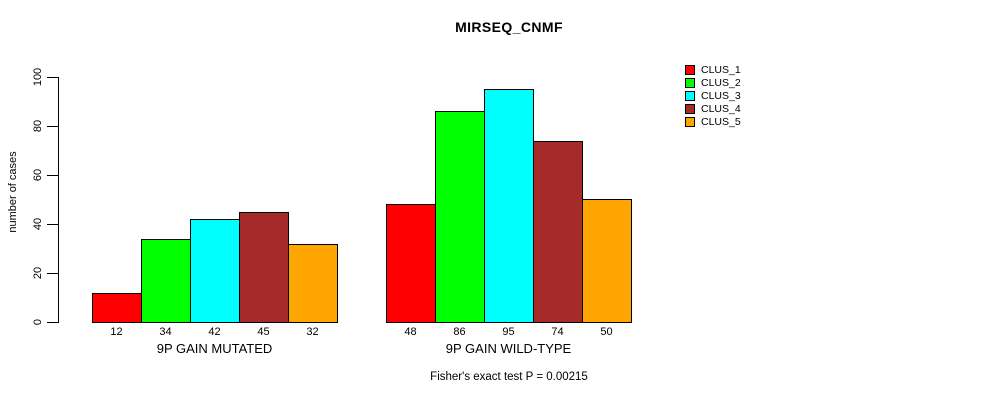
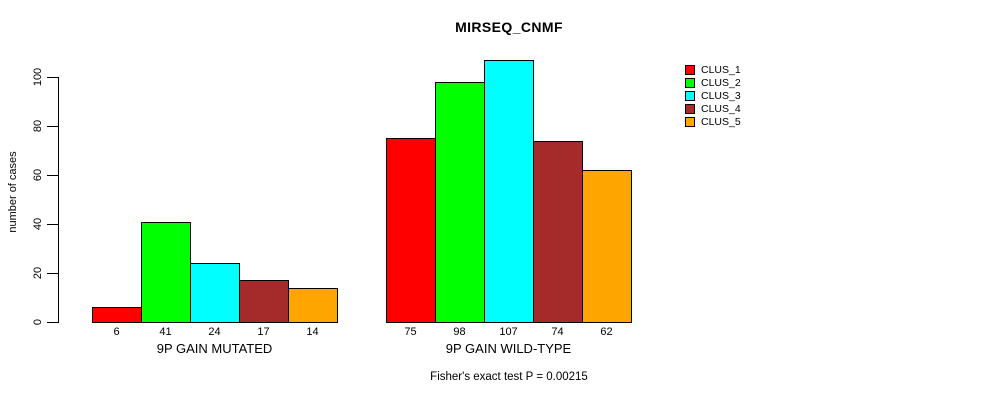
CLUS_1/9P GAIN MUTATED: 12 -> 6
CLUS_2/9P GAIN MUTATED: 34 -> 41
CLUS_3/9P GAIN MUTATED: 42 -> 24
CLUS_4/9P GAIN MUTATED: 45 -> 17
CLUS_5/9P GAIN MUTATED: 32 -> 14
CLUS_1/9P GAIN WILD-TYPE: 48 -> 75
CLUS_2/9P GAIN WILD-TYPE: 86 -> 98
CLUS_3/9P GAIN WILD-TYPE: 95 -> 107
CLUS_5/9P GAIN WILD-TYPE: 50 -> 62
